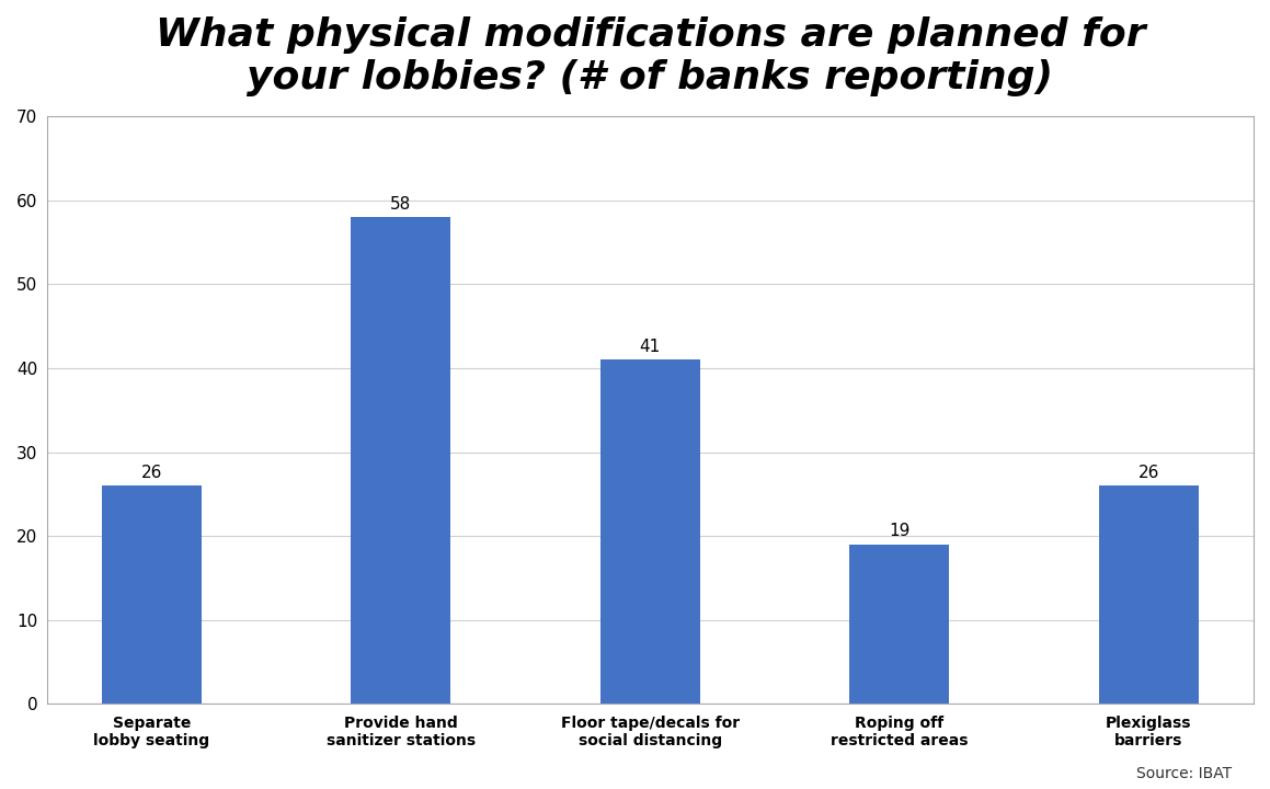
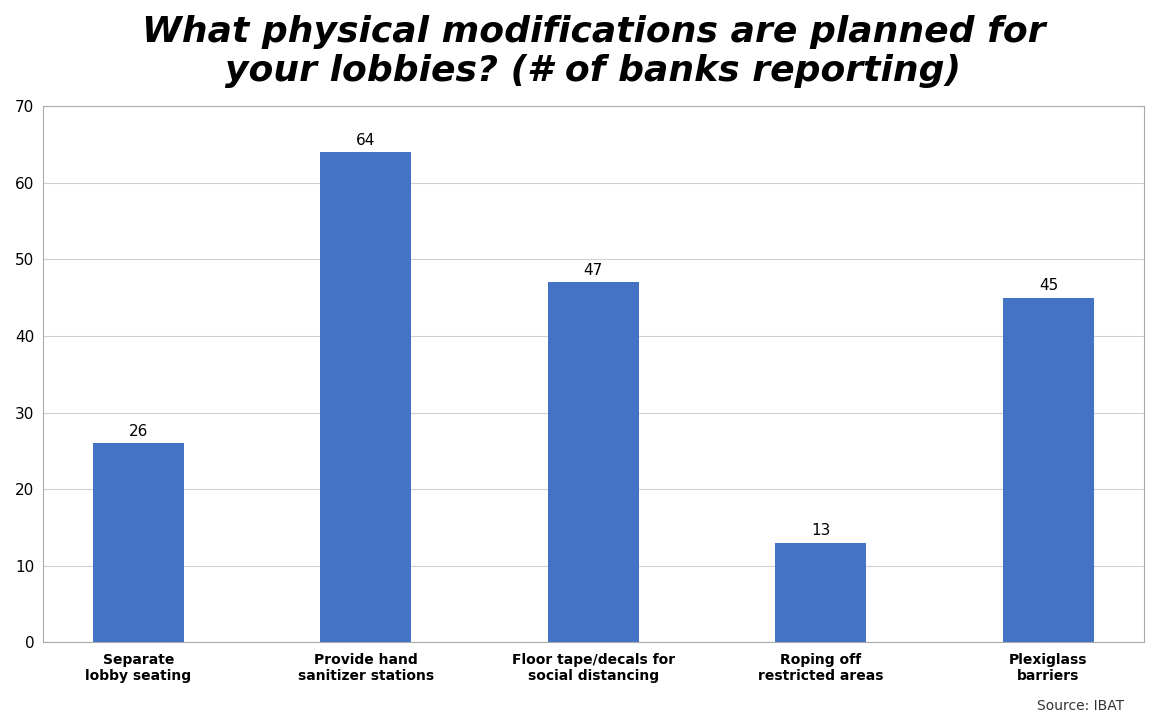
Provide hand sanitizer stations: 58 -> 64
Floor tape/decals for social distancing: 41 -> 47
Roping off restricted areas: 19 -> 13
Plexiglass barriers: 26 -> 45
